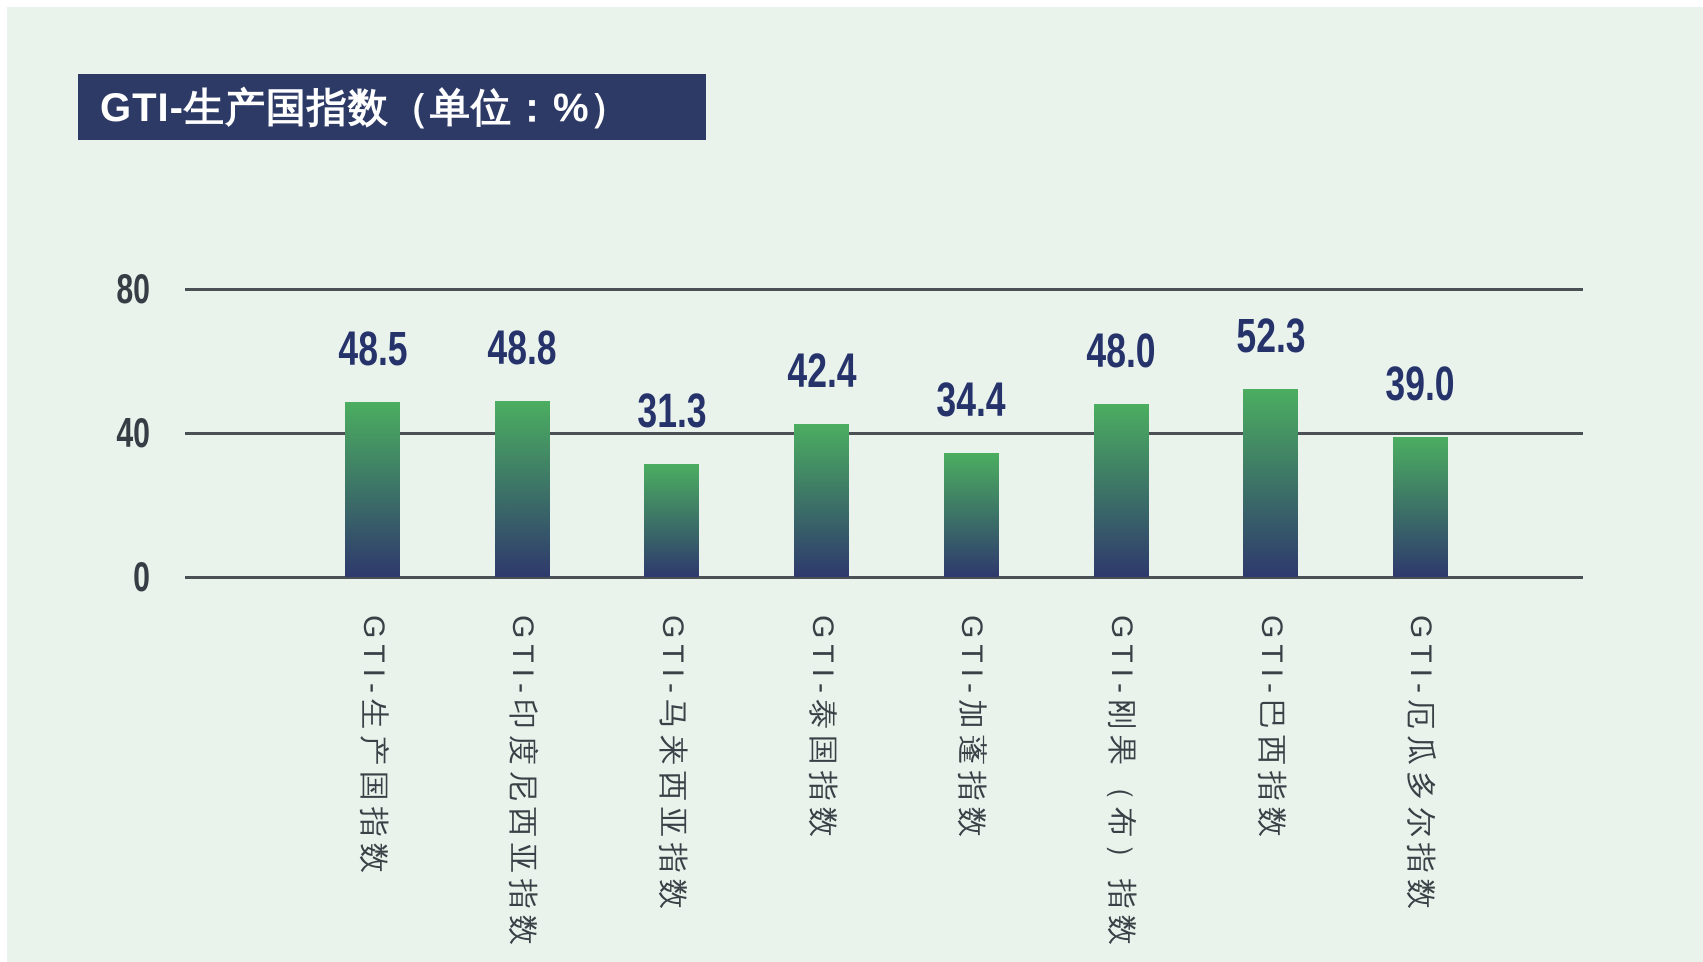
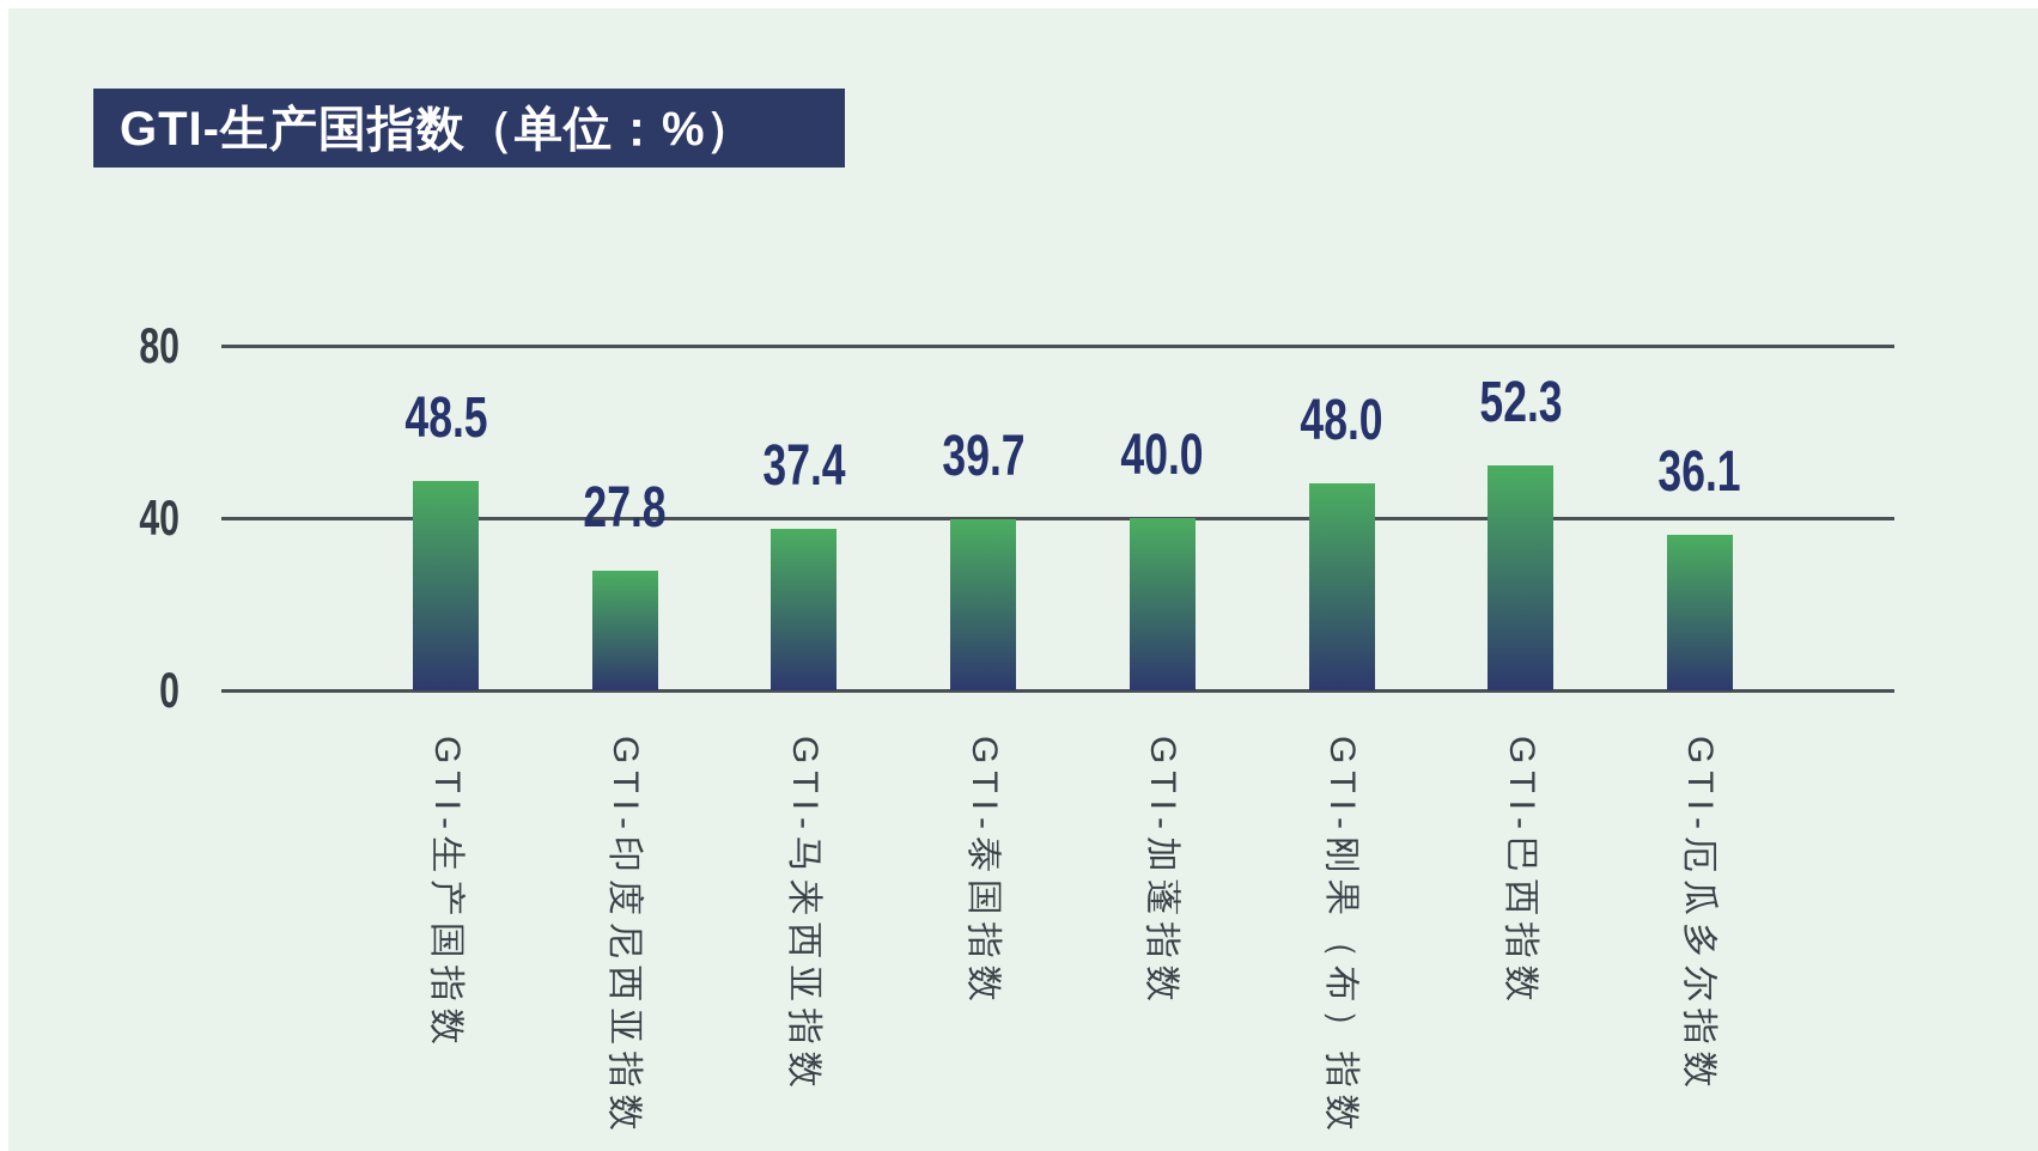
GTI-印度尼西亚指数: 48.8 -> 27.8
GTI-马来西亚指数: 31.3 -> 37.4
GTI-泰国指数: 42.4 -> 39.7
GTI-加蓬指数: 34.4 -> 40.0
GTI-厄瓜多尔指数: 39.0 -> 36.1
